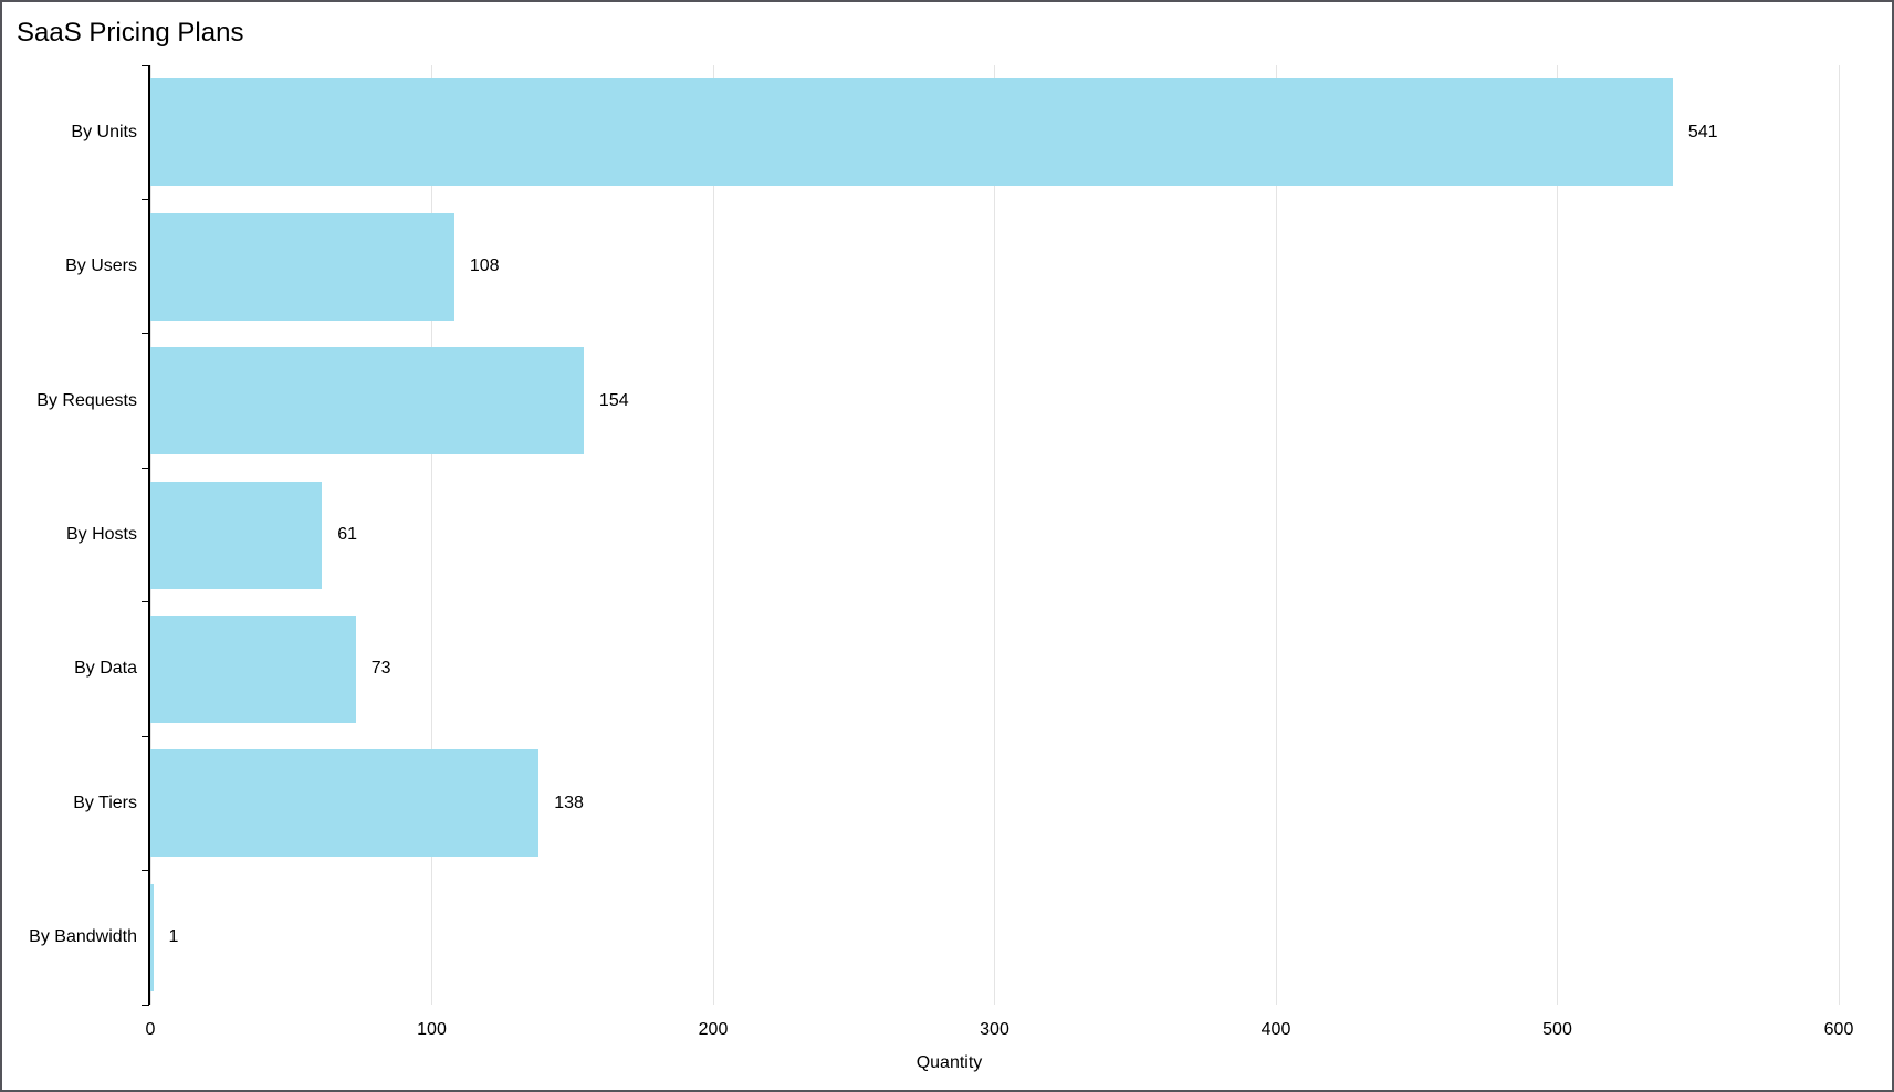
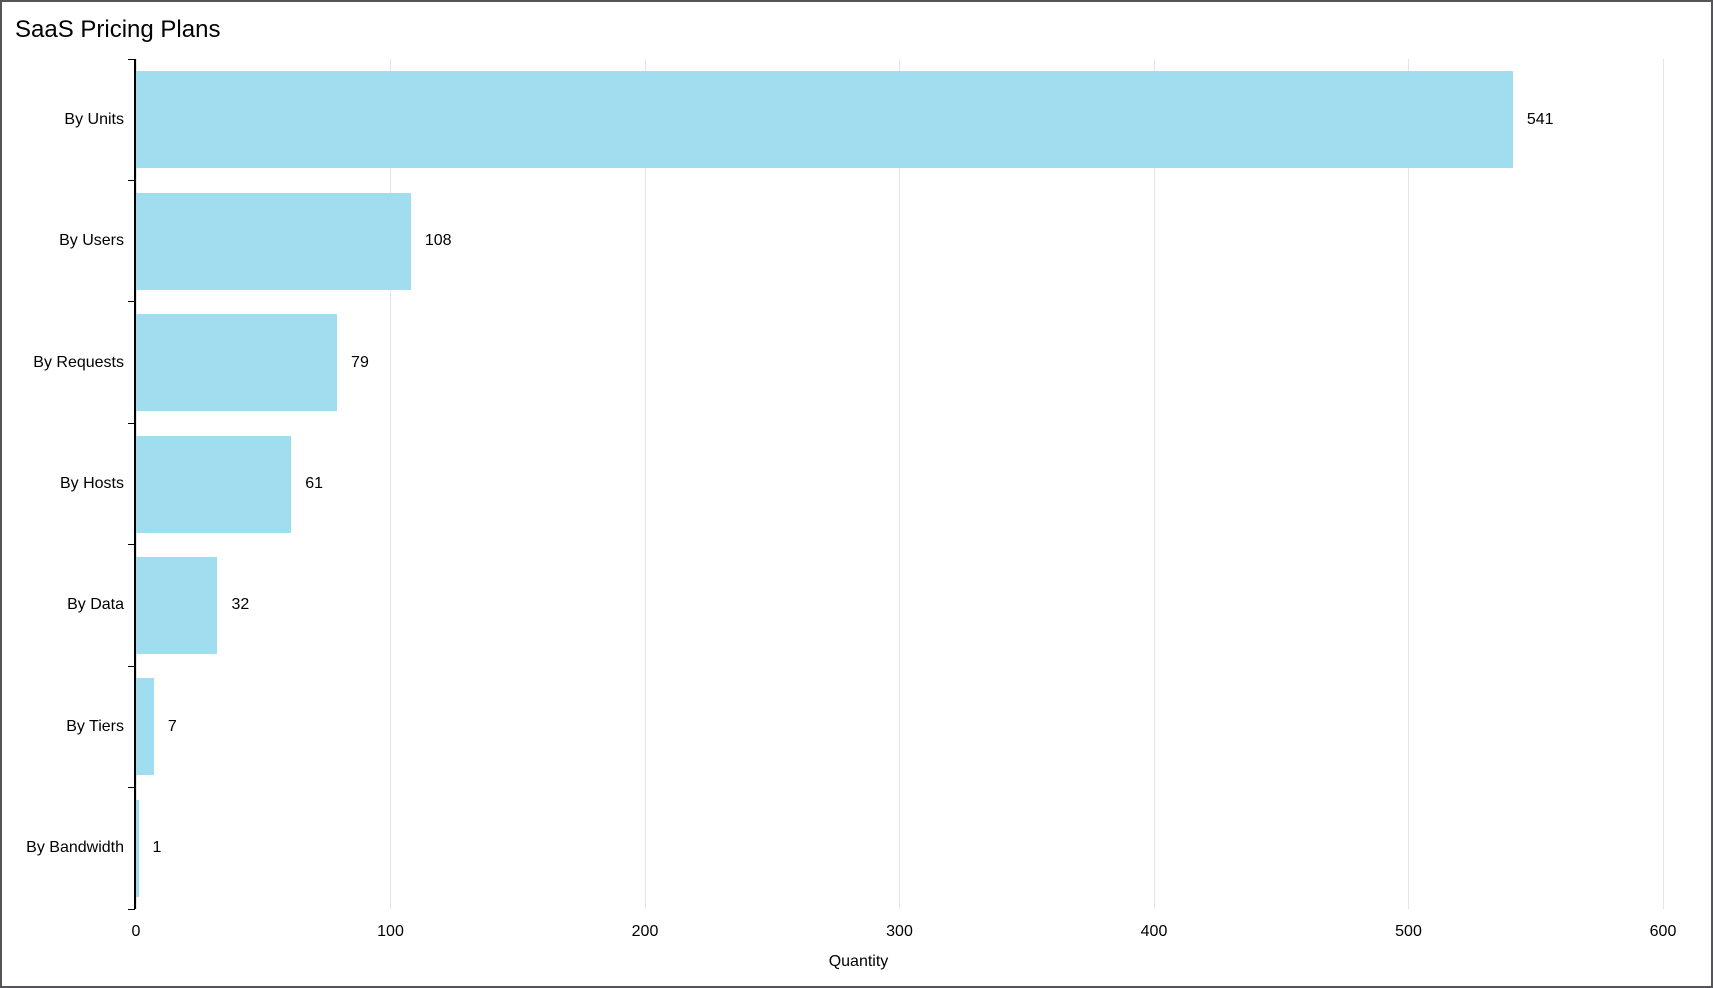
By Requests: 154 -> 79
By Data: 73 -> 32
By Tiers: 138 -> 7
